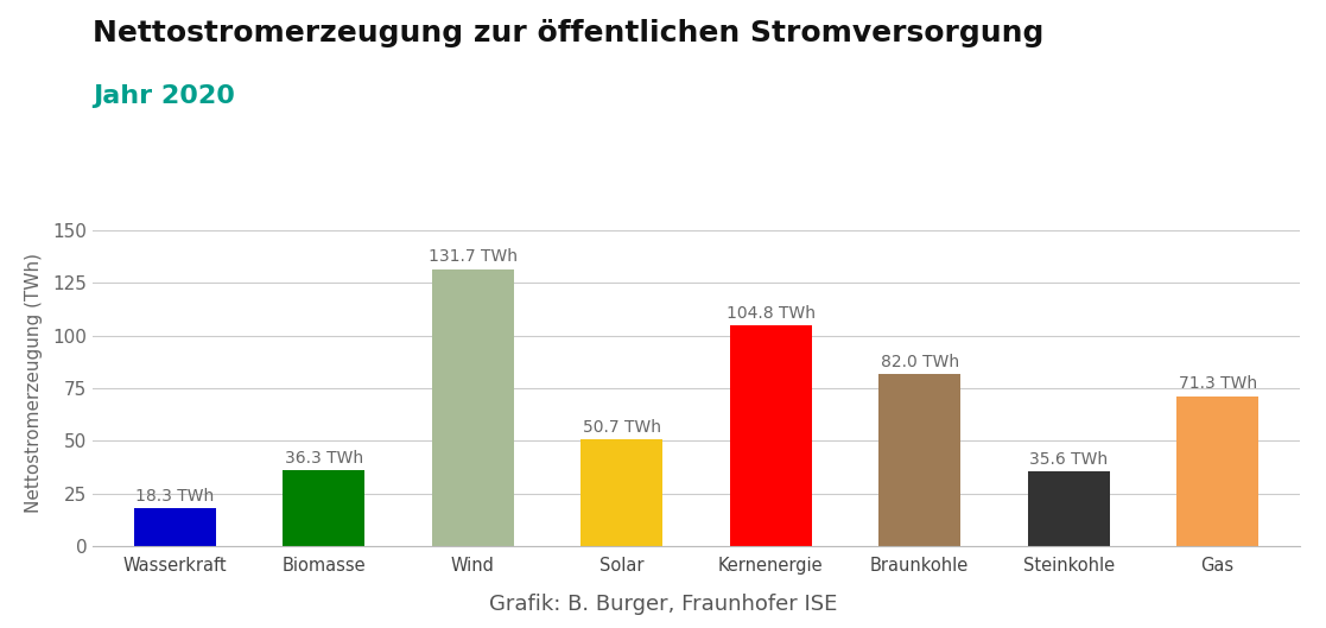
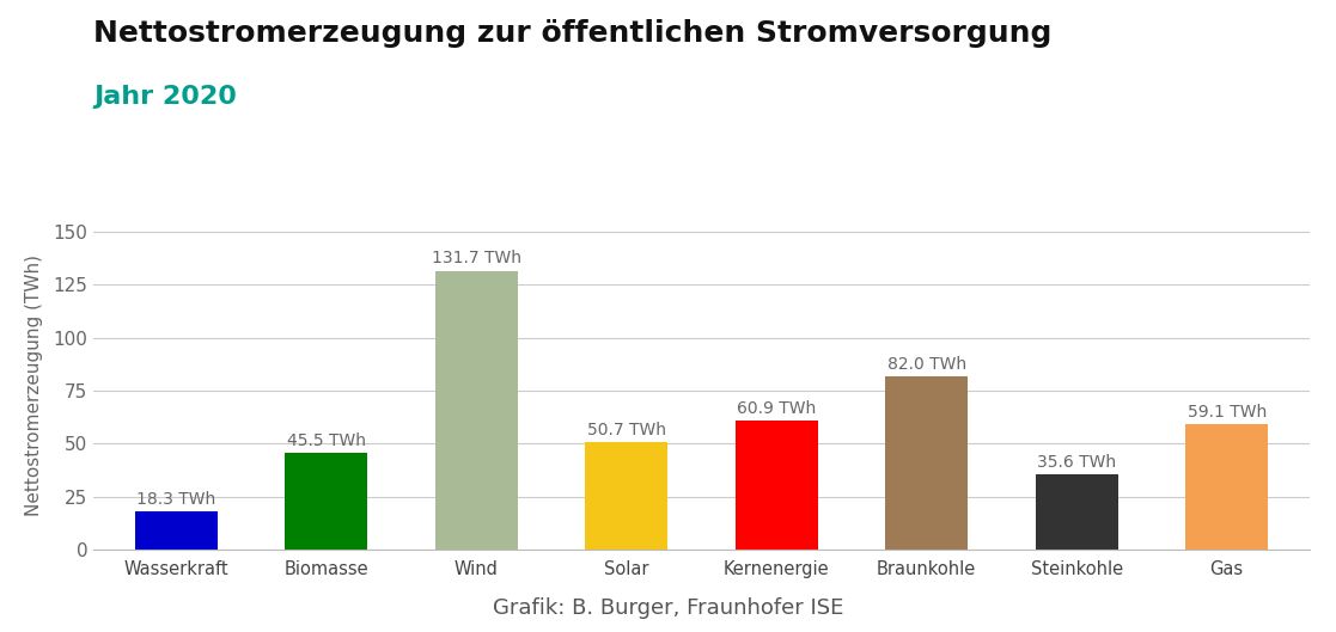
Biomasse: 36.3 -> 45.5
Kernenergie: 104.8 -> 60.9
Gas: 71.3 -> 59.1
